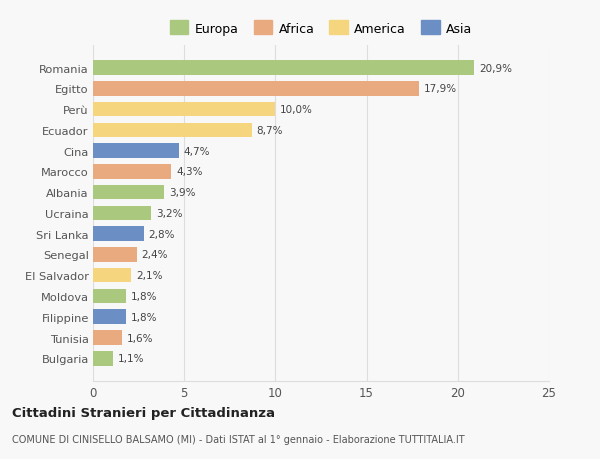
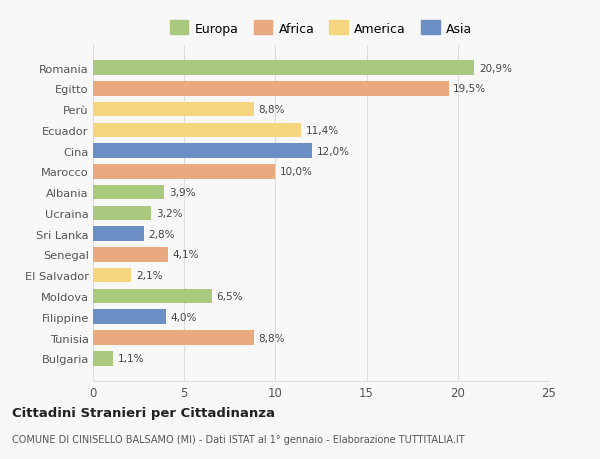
Egitto: 17,9% -> 19,5%
Perù: 10,0% -> 8,8%
Ecuador: 8,7% -> 11,4%
Cina: 4,7% -> 12,0%
Marocco: 4,3% -> 10,0%
Senegal: 2,4% -> 4,1%
Moldova: 1,8% -> 6,5%
Filippine: 1,8% -> 4,0%
Tunisia: 1,6% -> 8,8%
